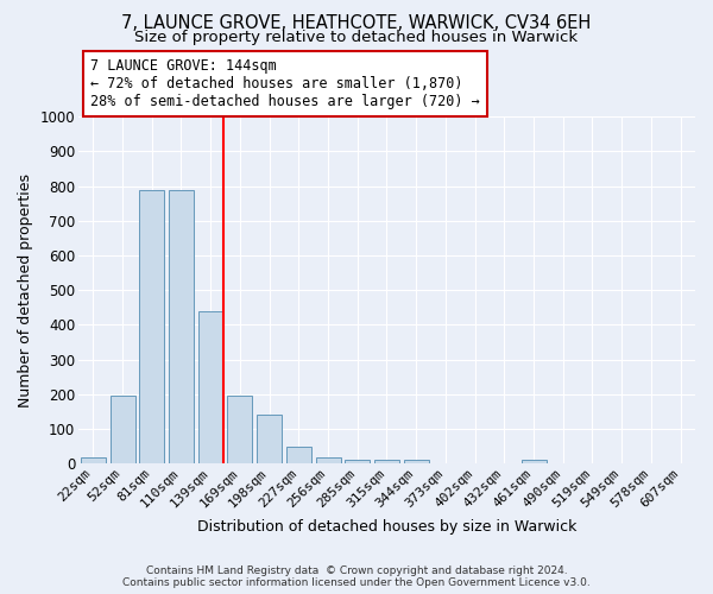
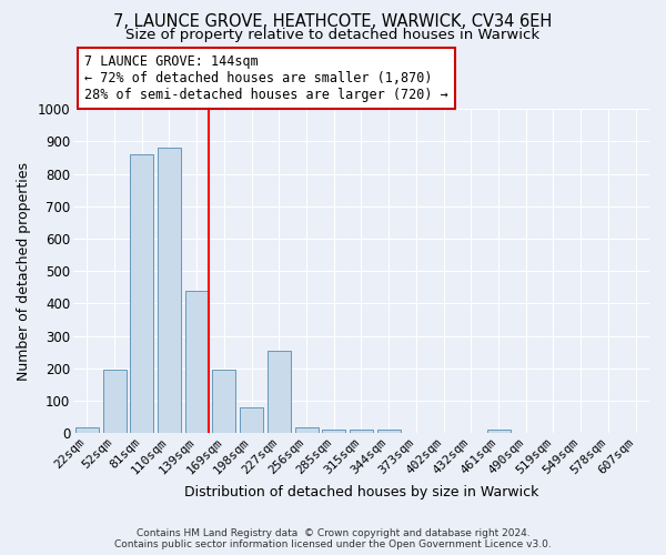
81sqm: 790 -> 860
110sqm: 790 -> 880
198sqm: 140 -> 80
227sqm: 50 -> 255
